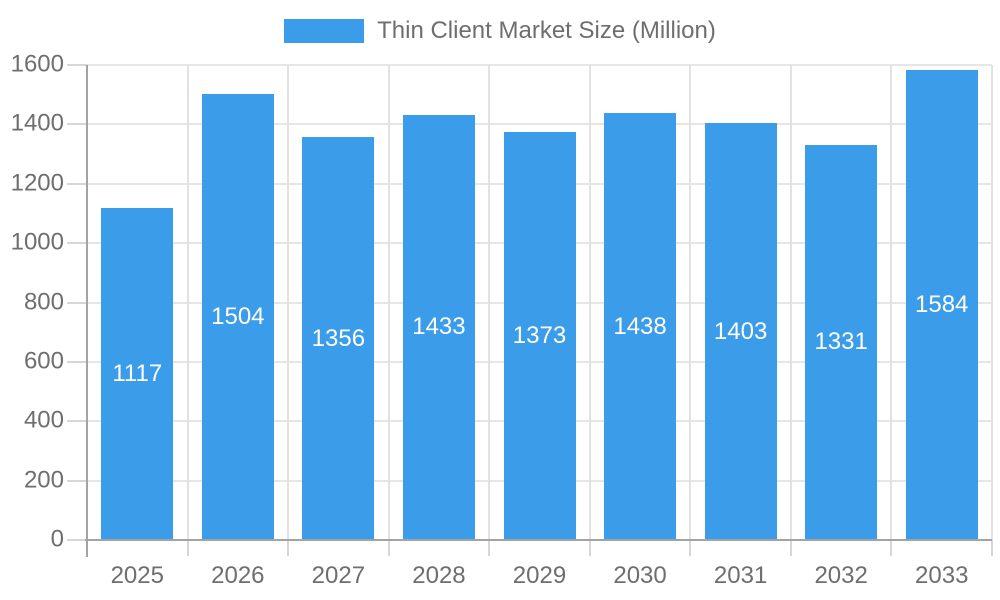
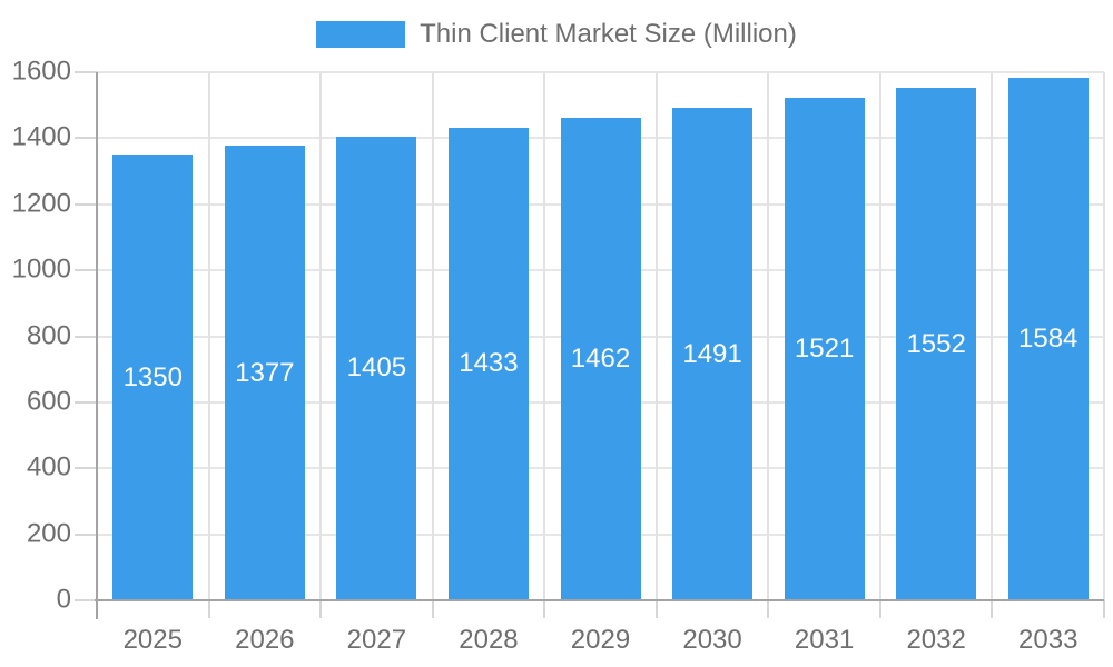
2025: 1117 -> 1350
2026: 1504 -> 1377
2027: 1356 -> 1405
2029: 1373 -> 1462
2030: 1438 -> 1491
2031: 1403 -> 1521
2032: 1331 -> 1552
